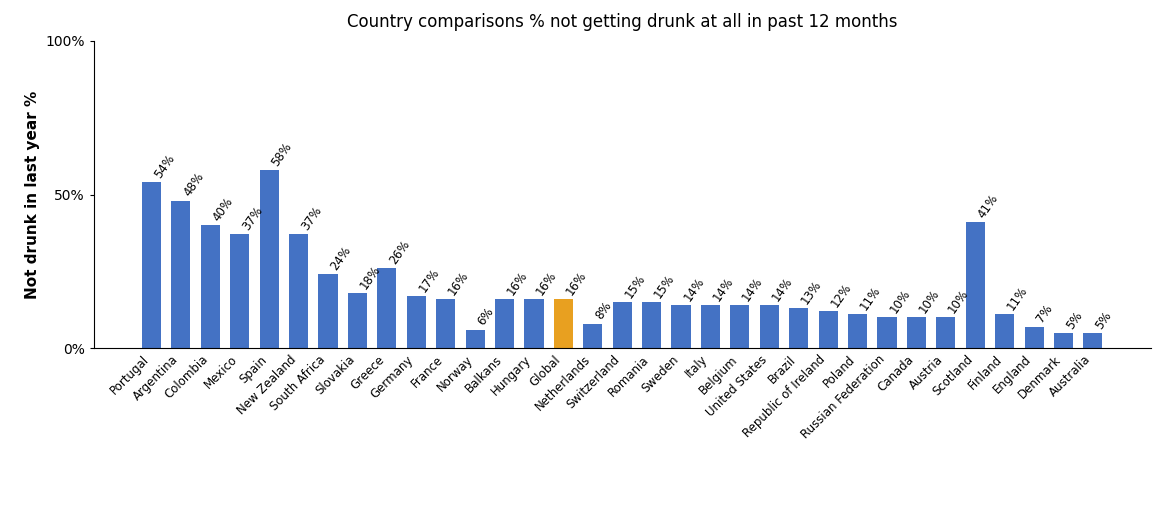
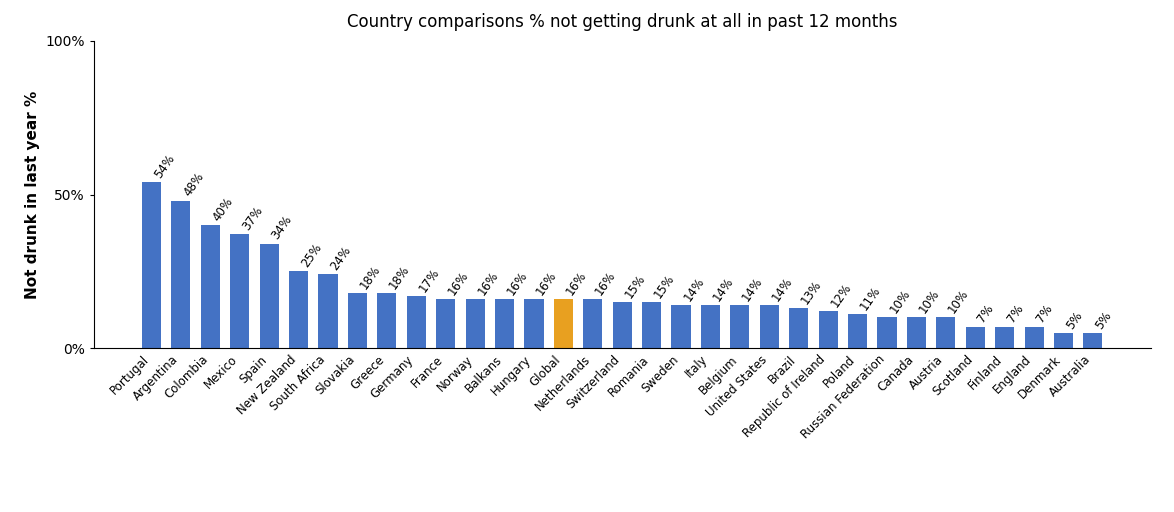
Spain: 58% -> 34%
New Zealand: 37% -> 25%
Greece: 26% -> 18%
Norway: 6% -> 16%
Netherlands: 8% -> 16%
Scotland: 41% -> 7%
Finland: 11% -> 7%
